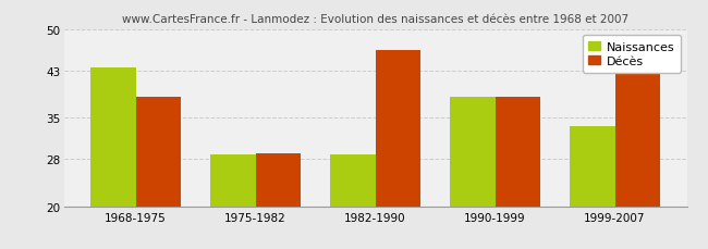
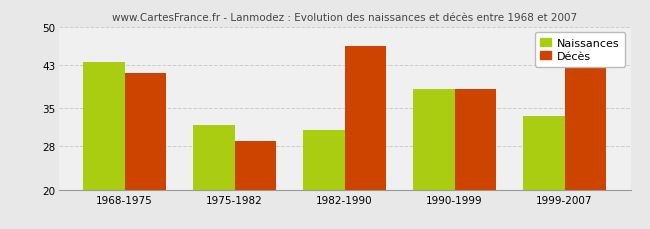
Décès/1968-1975: 38.6 -> 41.5
Naissances/1975-1982: 28.8 -> 32.0
Naissances/1982-1990: 28.8 -> 31.0
